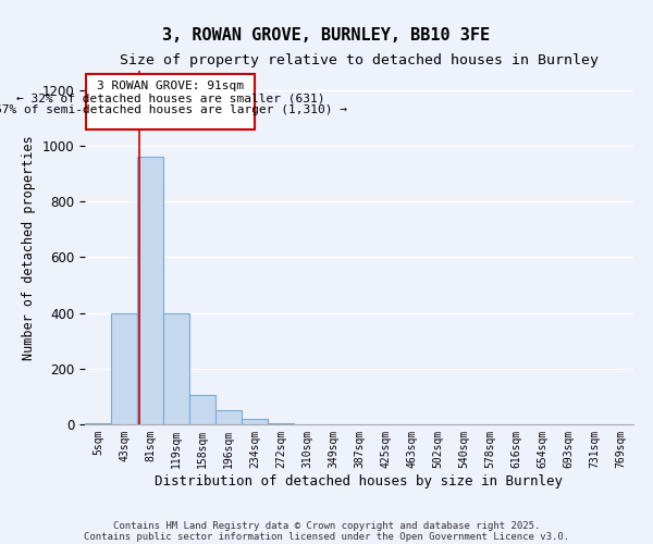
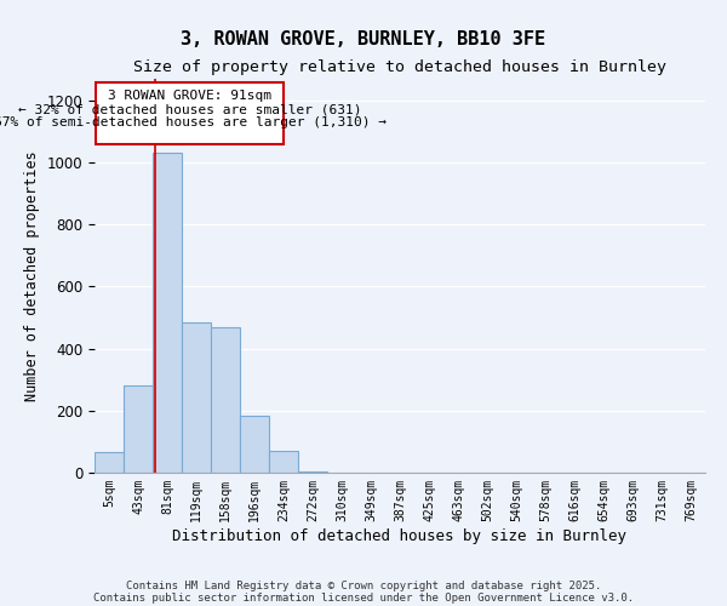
5sqm: 5 -> 65
43sqm: 400 -> 280
81sqm: 960 -> 1030
119sqm: 400 -> 485
158sqm: 105 -> 470
196sqm: 50 -> 185
234sqm: 20 -> 70
